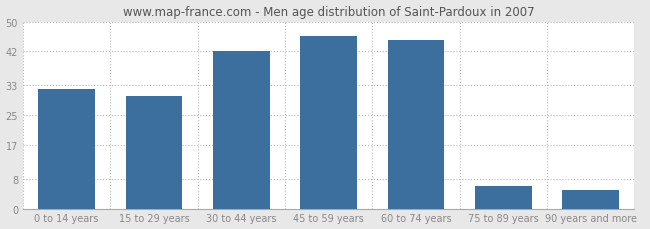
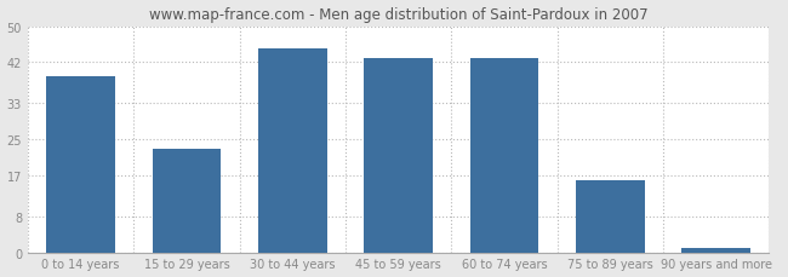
0 to 14 years: 32 -> 39
15 to 29 years: 30 -> 23
30 to 44 years: 42 -> 45
45 to 59 years: 46 -> 43
60 to 74 years: 45 -> 43
75 to 89 years: 6 -> 16
90 years and more: 5 -> 1
